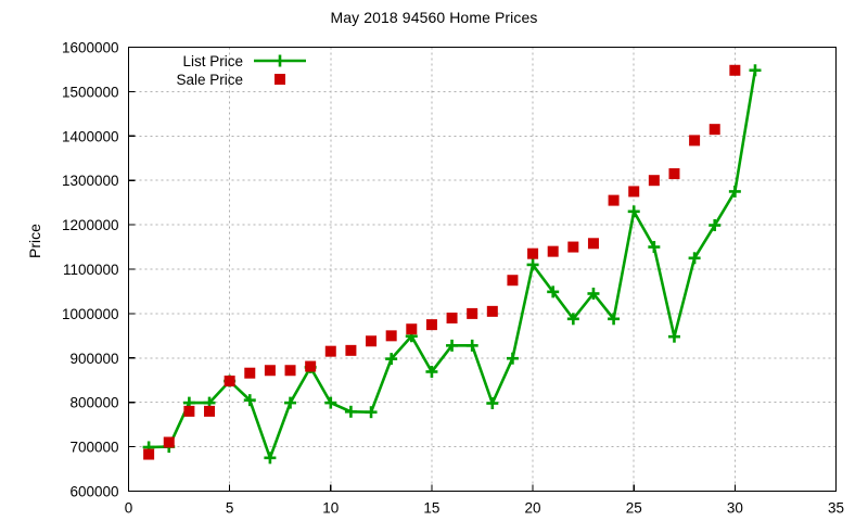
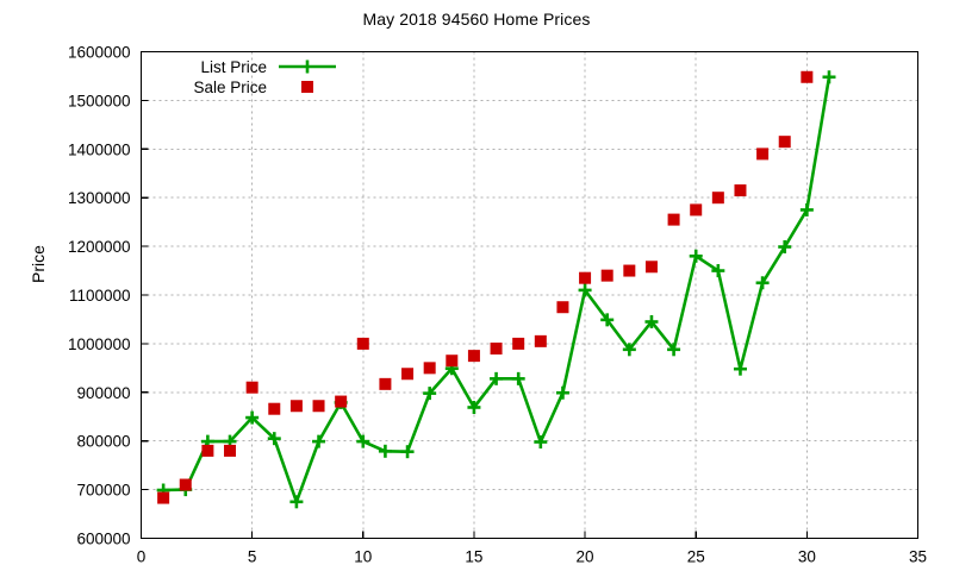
Sale Price/5: 850000 -> 910000
Sale Price/10: 920000 -> 1000000
List Price/25: 1230000 -> 1180000
